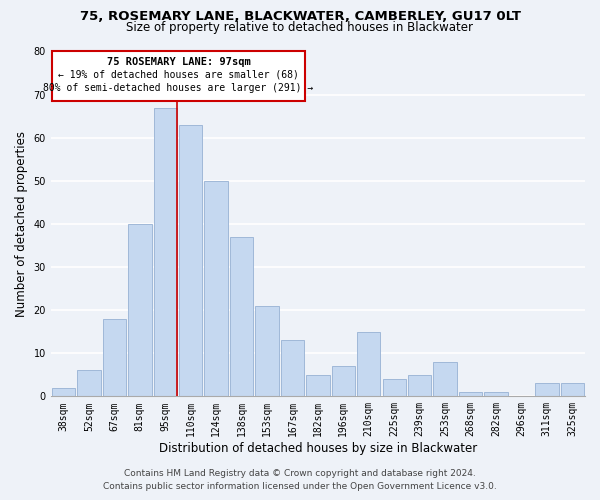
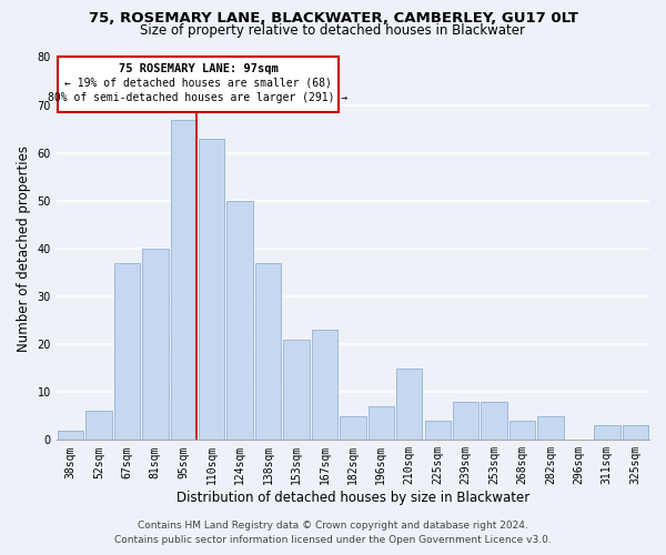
67sqm: 18 -> 37
167sqm: 13 -> 23
239sqm: 5 -> 8
268sqm: 1 -> 4
282sqm: 1 -> 5
